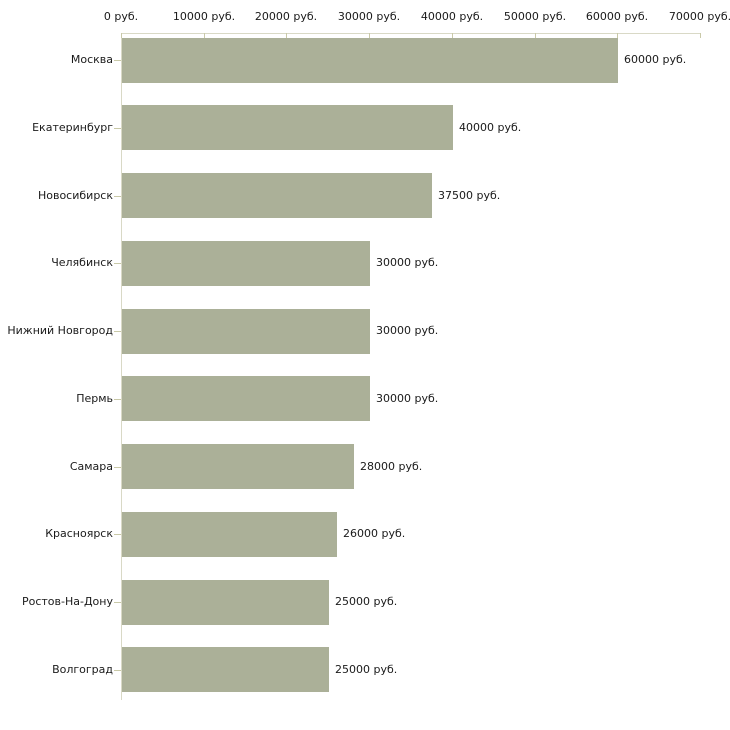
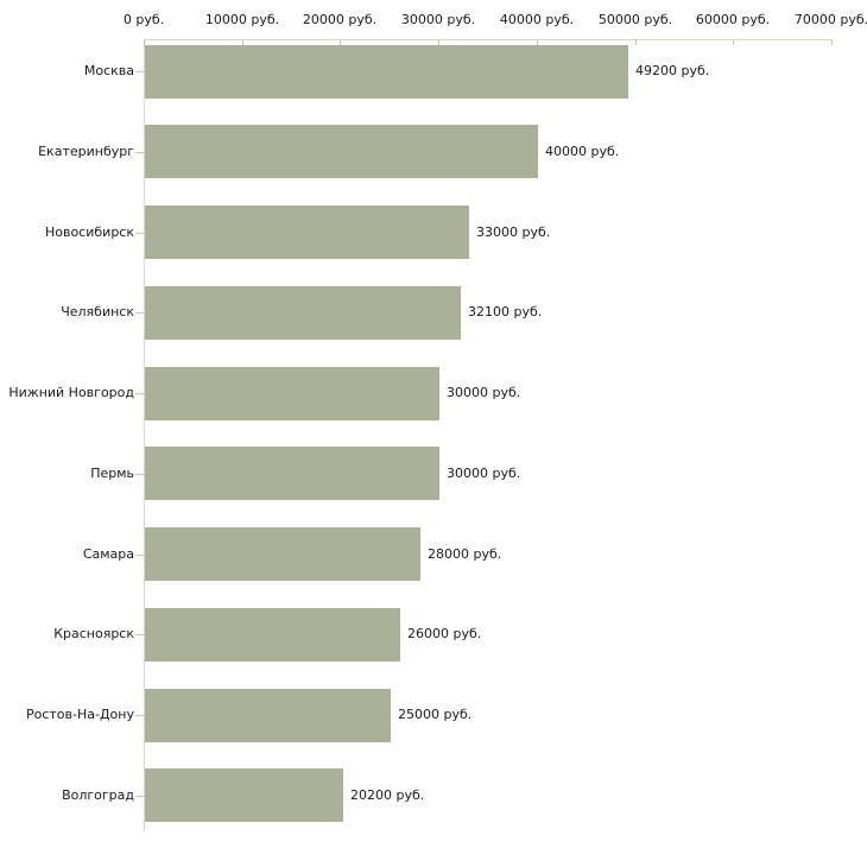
Москва: 60000 -> 49200
Новосибирск: 37500 -> 33000
Челябинск: 30000 -> 32100
Волгоград: 25000 -> 20200
